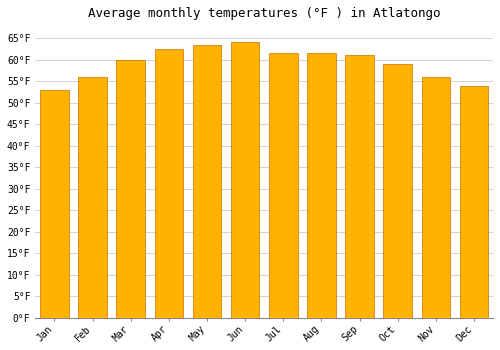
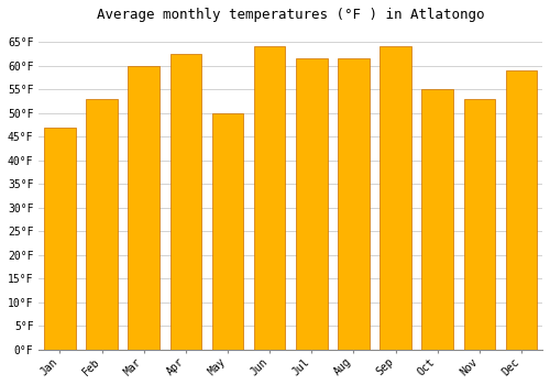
Jan: 53.0°F -> 47.0°F
Feb: 56.0°F -> 53.0°F
May: 63.5°F -> 50.0°F
Sep: 61.0°F -> 64.0°F
Oct: 59.0°F -> 55.0°F
Nov: 56.0°F -> 53.0°F
Dec: 54.0°F -> 59.0°F
